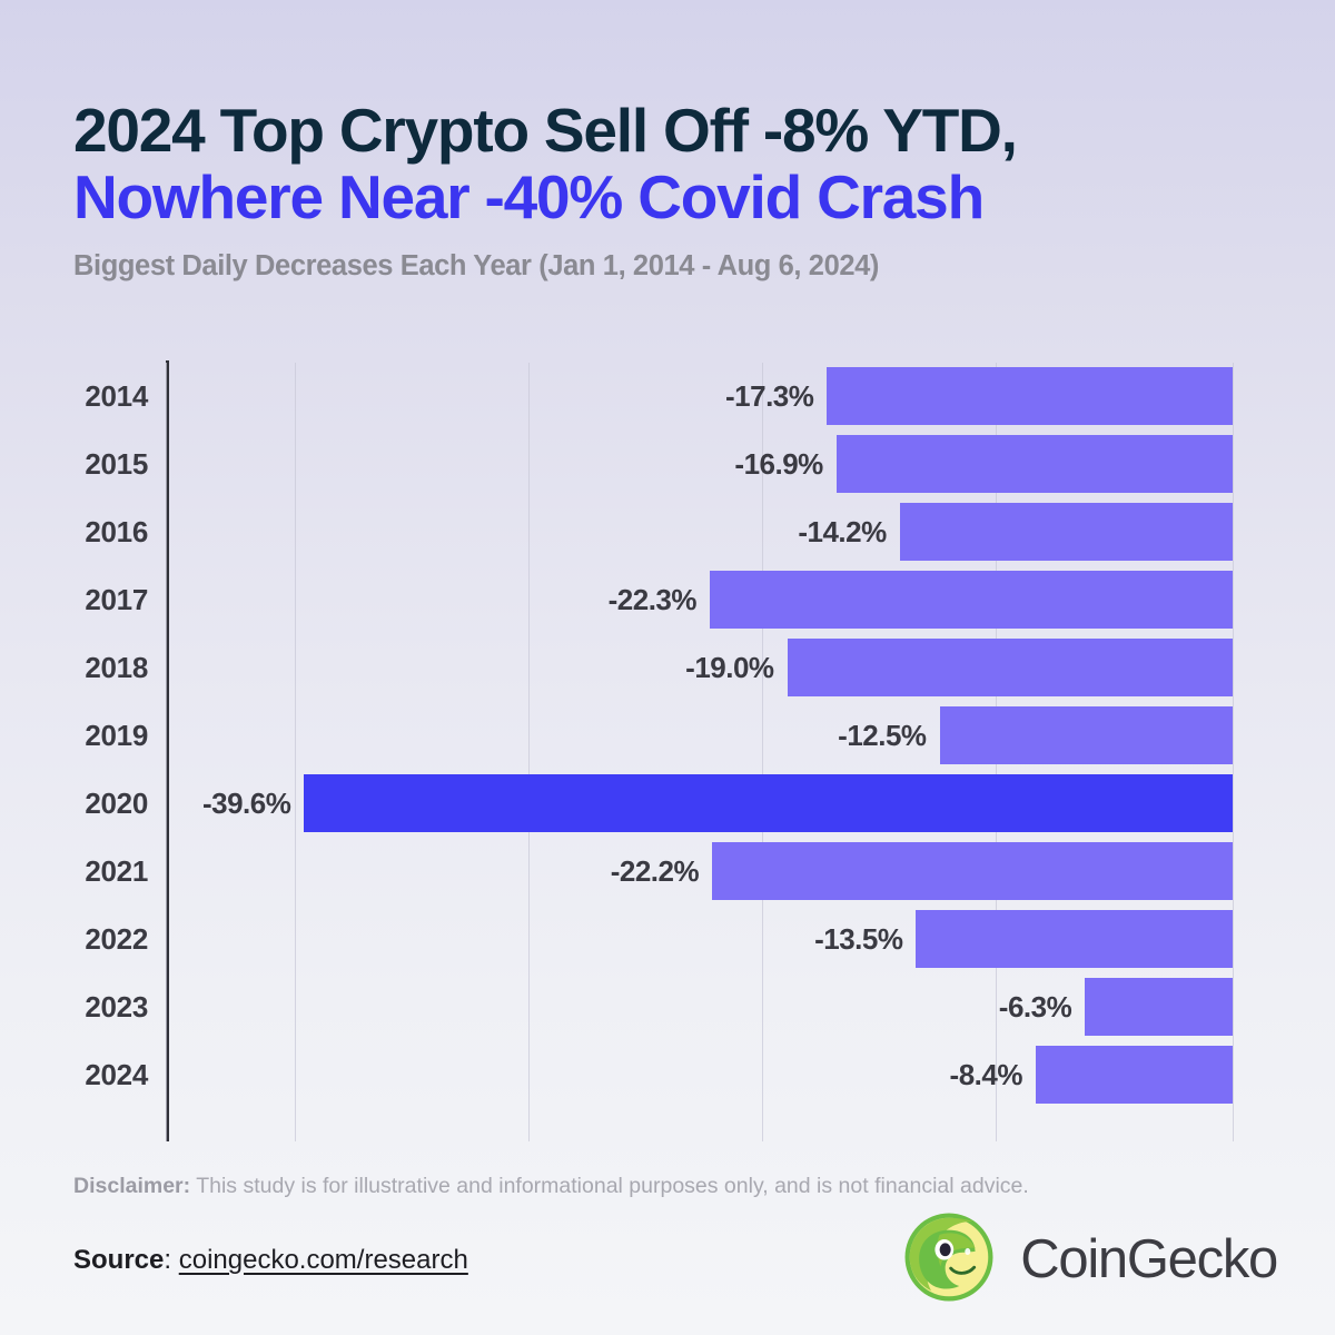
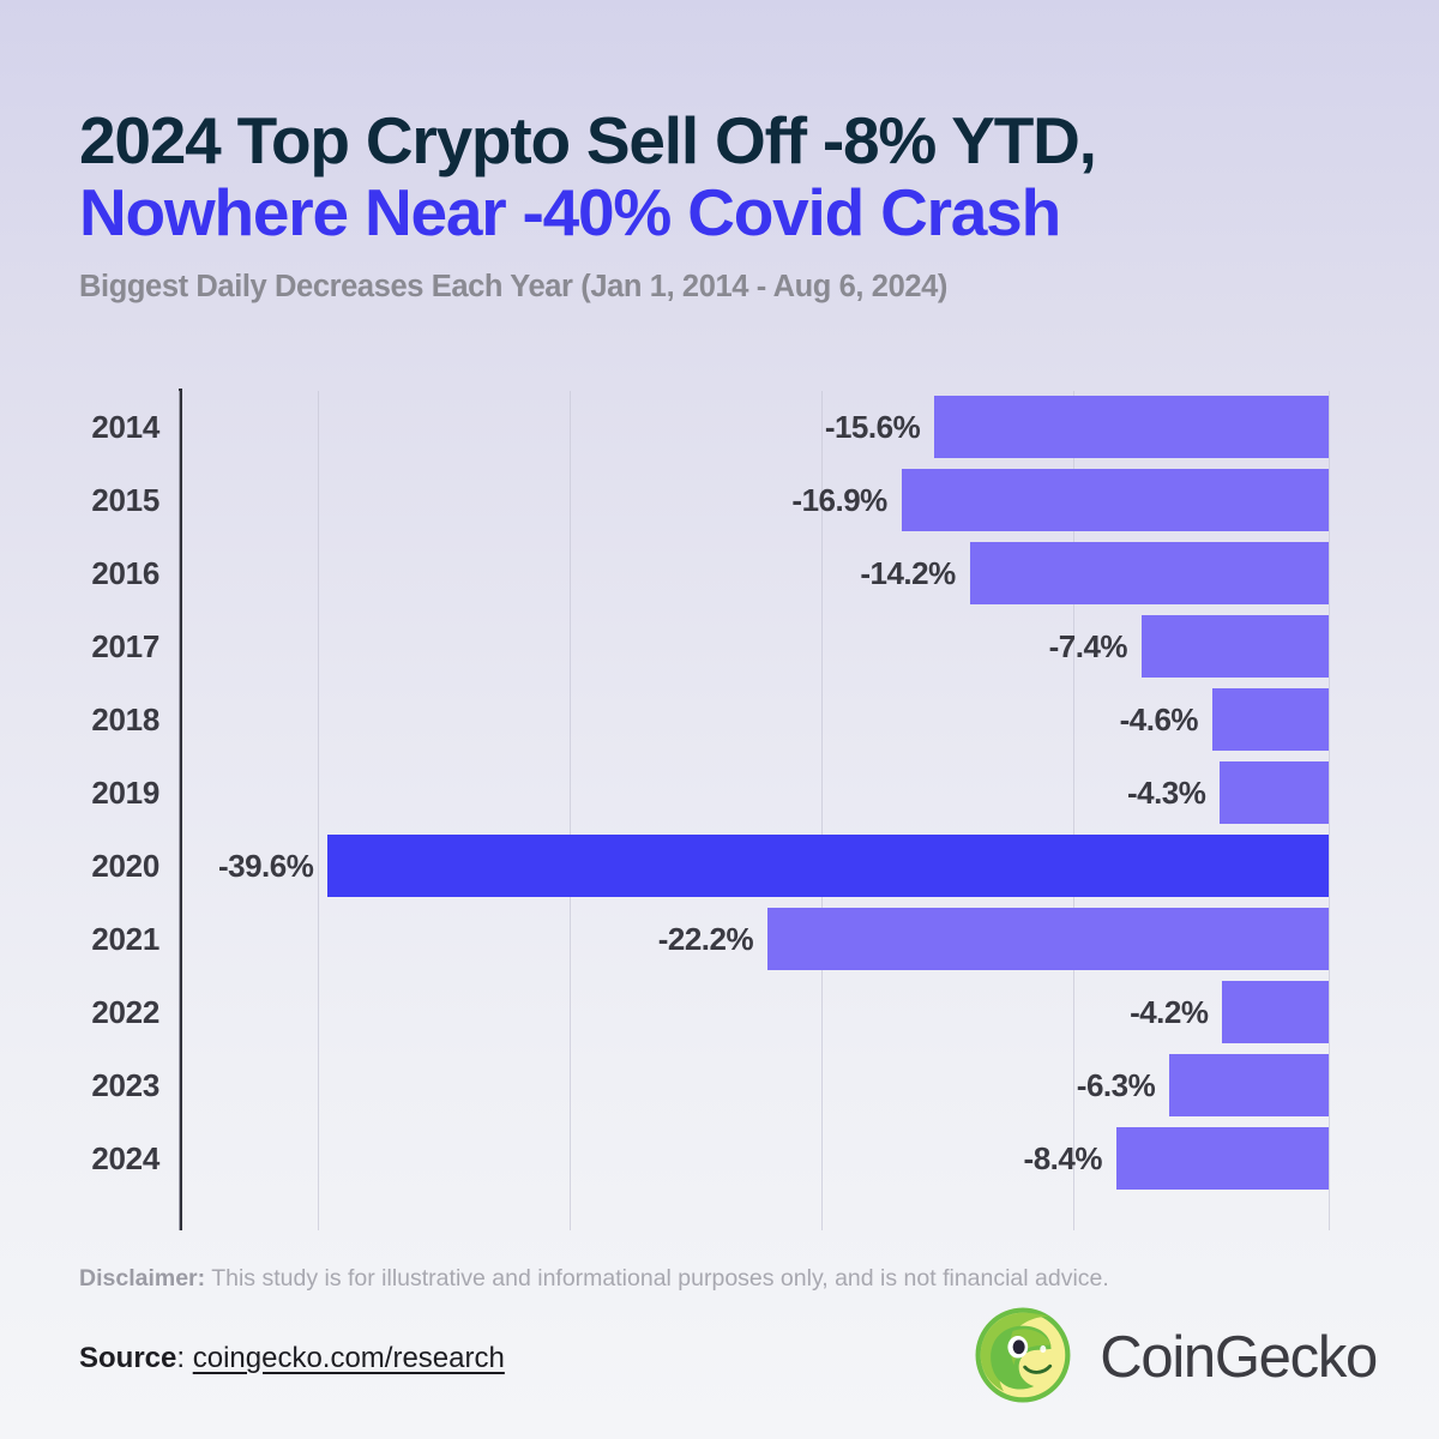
2014: -17.3% -> -15.6%
2017: -22.3% -> -7.4%
2018: -19.0% -> -4.6%
2019: -12.5% -> -4.3%
2022: -13.5% -> -4.2%
